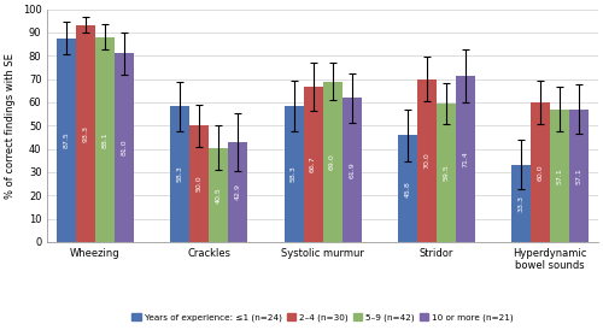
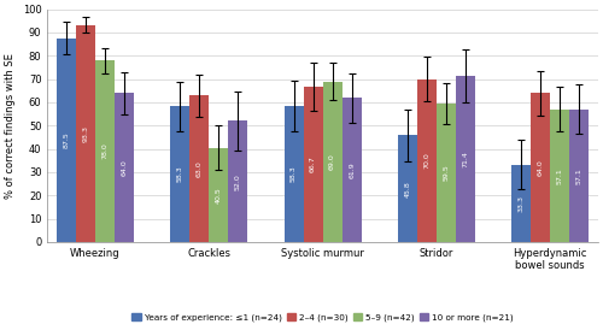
5–9 (n=42)/Wheezing: 88 -> 78
10 or more (n=21)/Wheezing: 81 -> 64
2–4 (n=30)/Crackles: 50 -> 63
10 or more (n=21)/Crackles: 43 -> 52
2–4 (n=30)/Hyperdynamic bowel sounds: 60 -> 64
